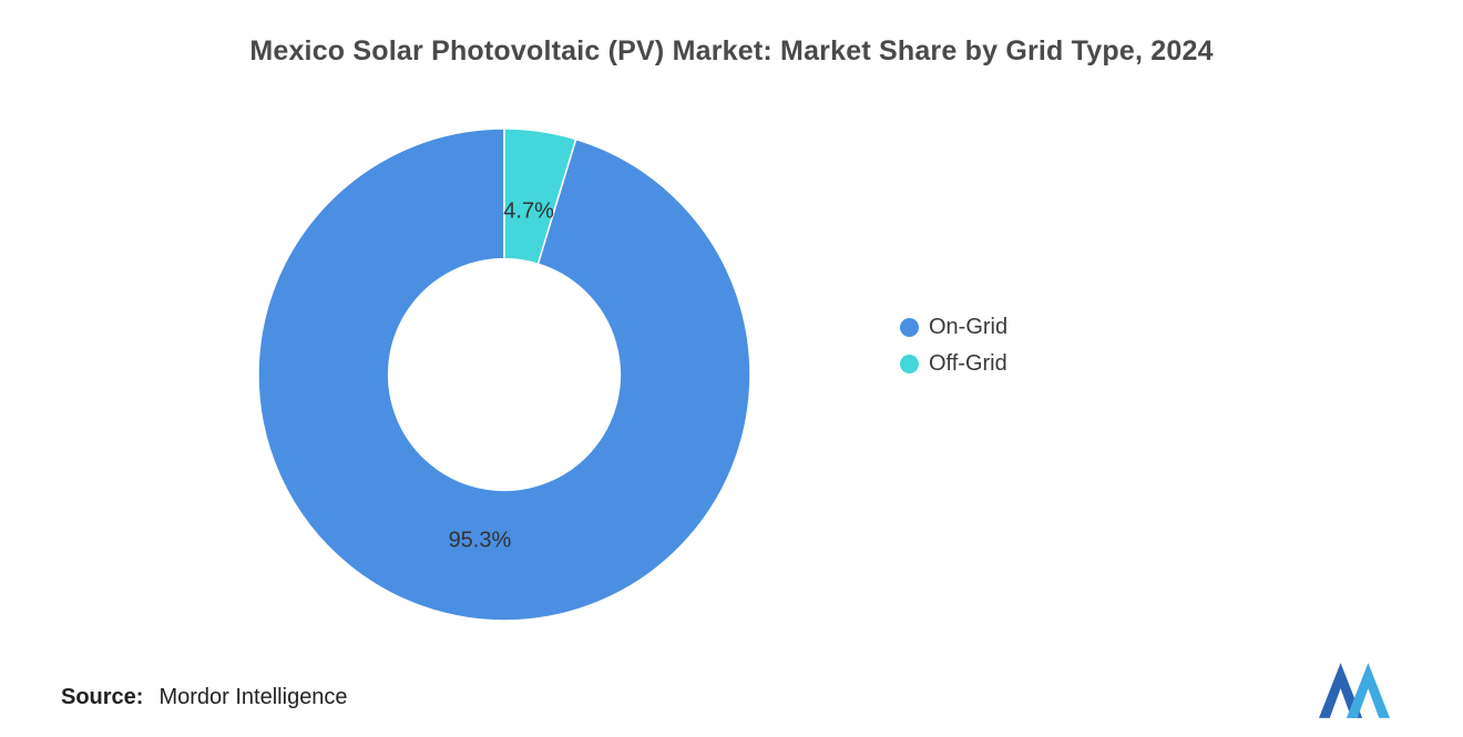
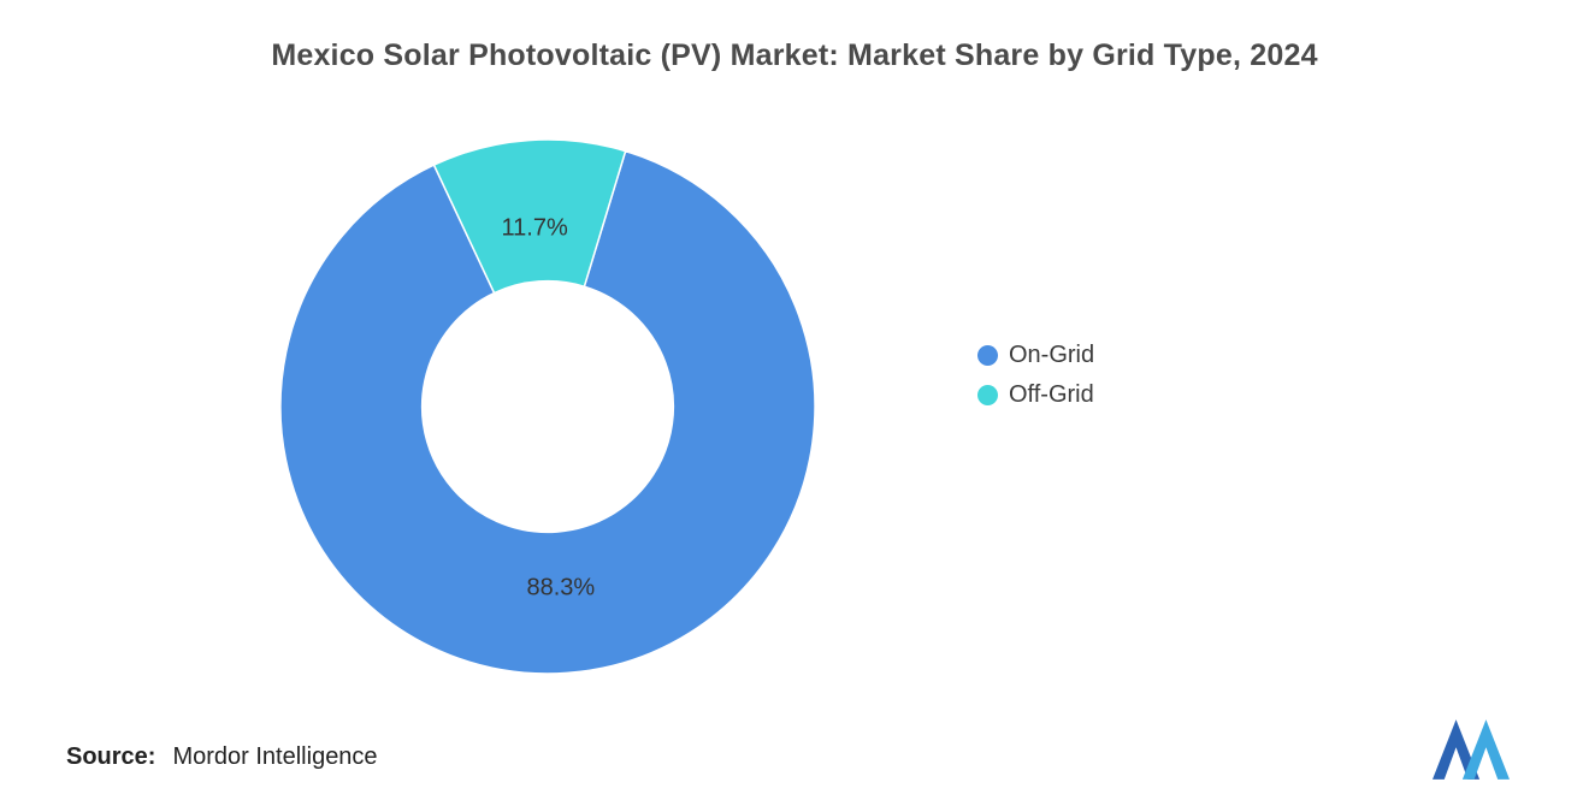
On-Grid: 95.3% -> 88.3%
Off-Grid: 4.7% -> 11.7%
